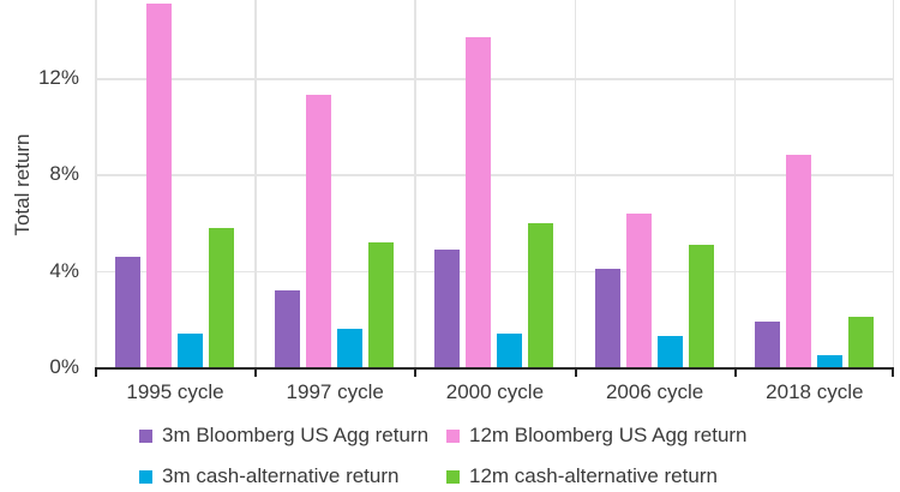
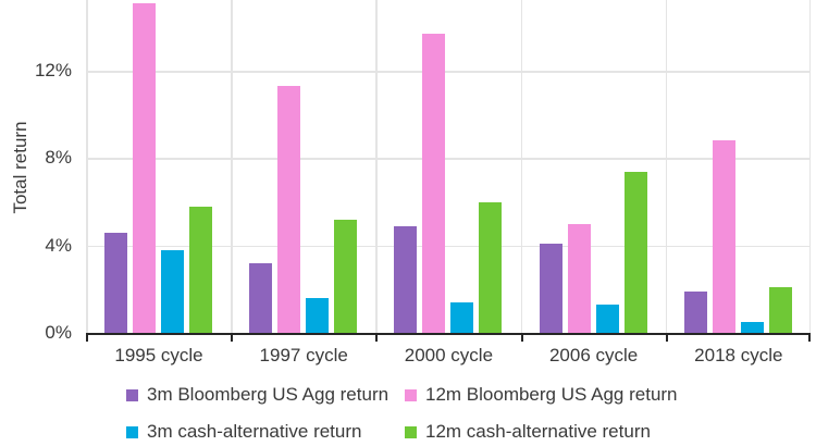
3m cash-alternative return/1995 cycle: 1.4% -> 3.8%
12m Bloomberg US Agg return/2006 cycle: 6.4% -> 5.0%
12m cash-alternative return/2006 cycle: 5.1% -> 7.4%
